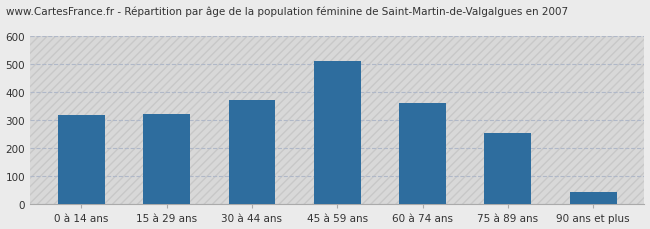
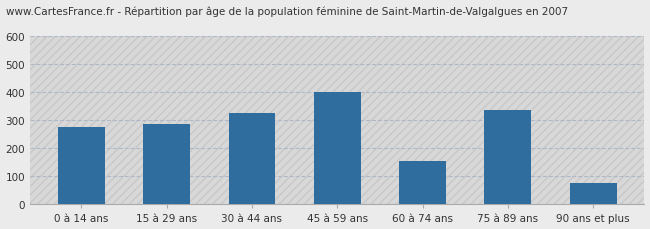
0 à 14 ans: 320 -> 275
15 à 29 ans: 323 -> 285
30 à 44 ans: 373 -> 325
45 à 59 ans: 511 -> 400
60 à 74 ans: 362 -> 155
75 à 89 ans: 256 -> 335
90 ans et plus: 43 -> 75
